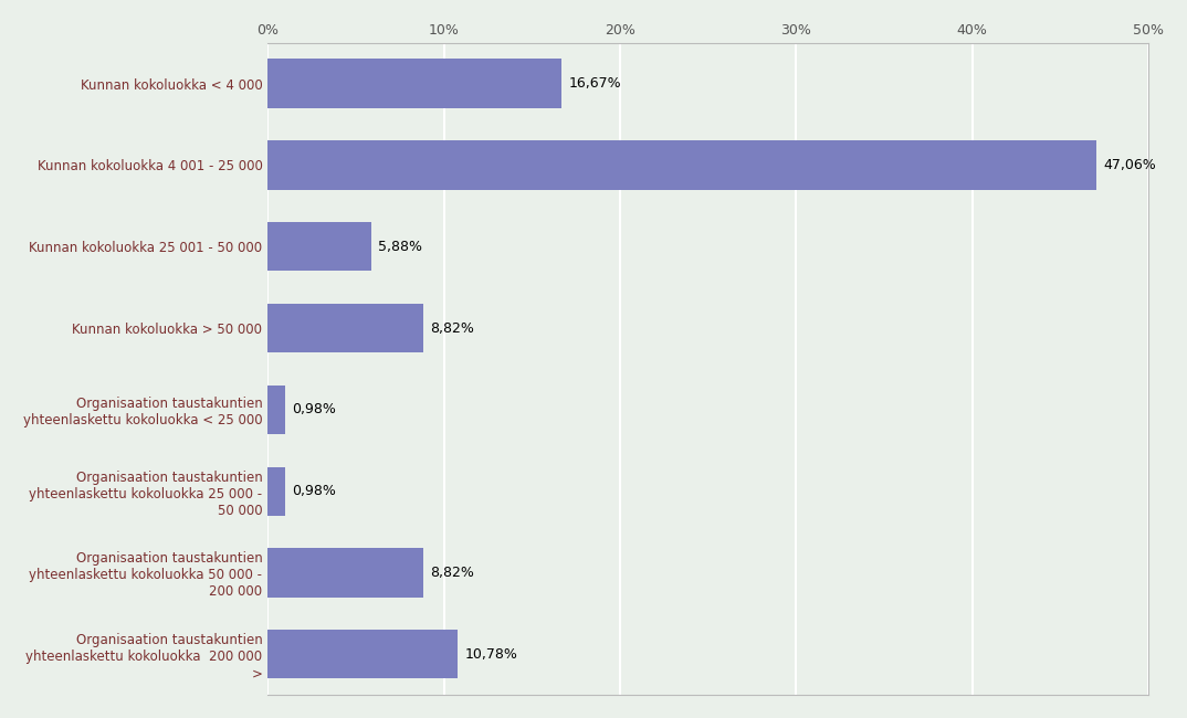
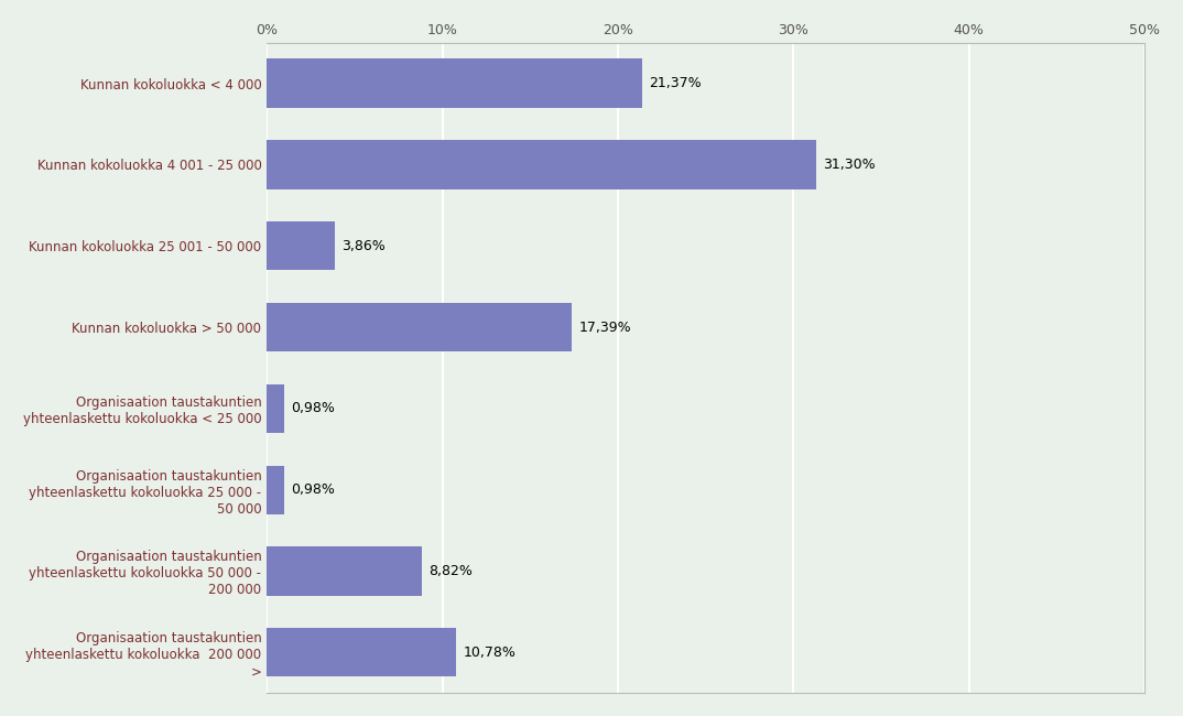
Kunnan kokoluokka < 4 000: 16,67% -> 21,37%
Kunnan kokoluokka 4 001 - 25 000: 47,06% -> 31,30%
Kunnan kokoluokka 25 001 - 50 000: 5,88% -> 3,86%
Kunnan kokoluokka > 50 000: 8,82% -> 17,39%
